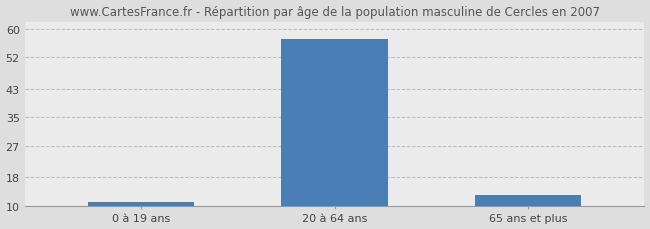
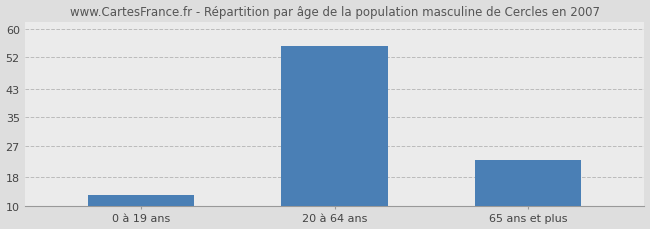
0 à 19 ans: 11 -> 13
20 à 64 ans: 57 -> 55
65 ans et plus: 13 -> 23
